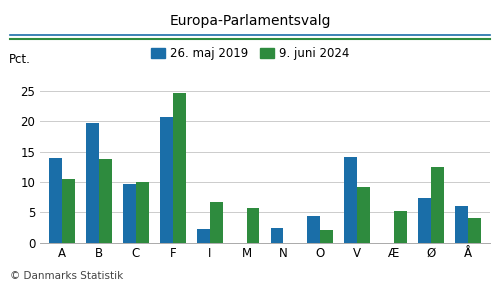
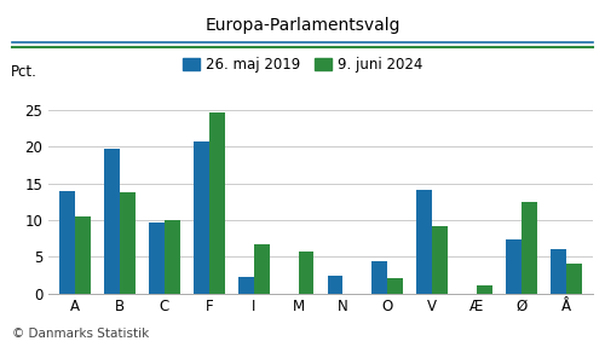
9. juni 2024/Æ: 5.2 -> 1.0
